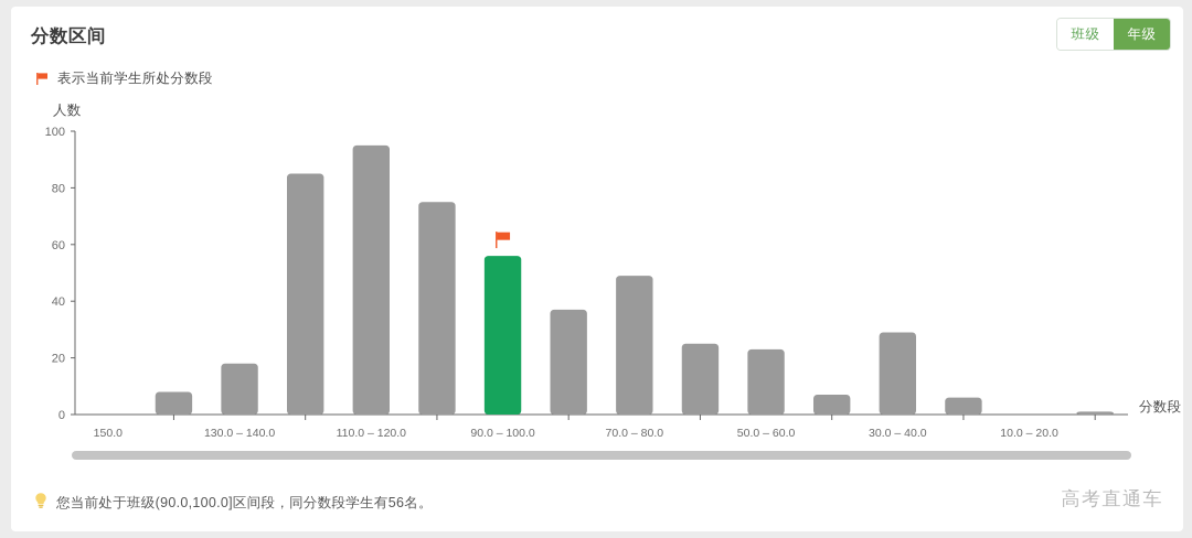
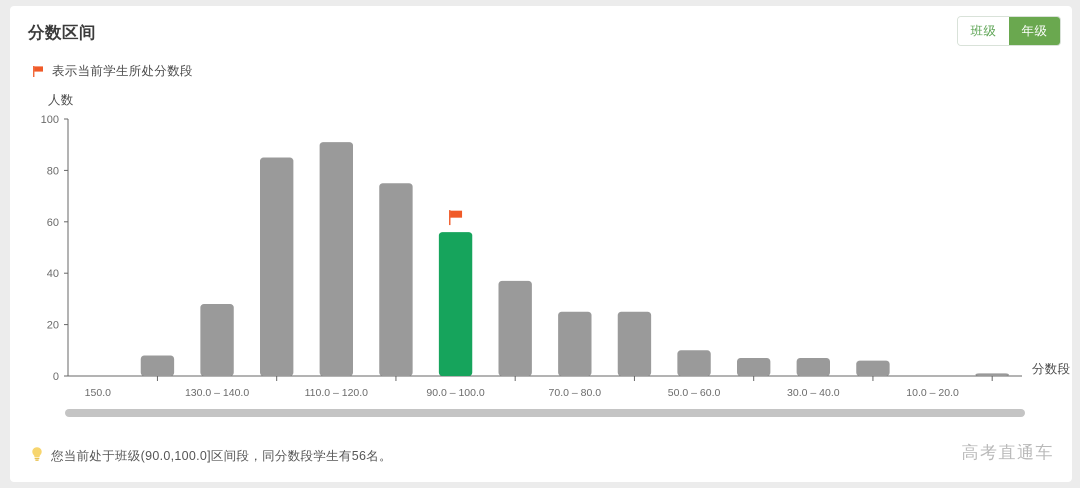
130.0 – 140.0: 18 -> 28
110.0 – 120.0: 95 -> 91
70.0 – 80.0: 49 -> 25
50.0 – 60.0: 23 -> 10
30.0 – 40.0: 29 -> 7
